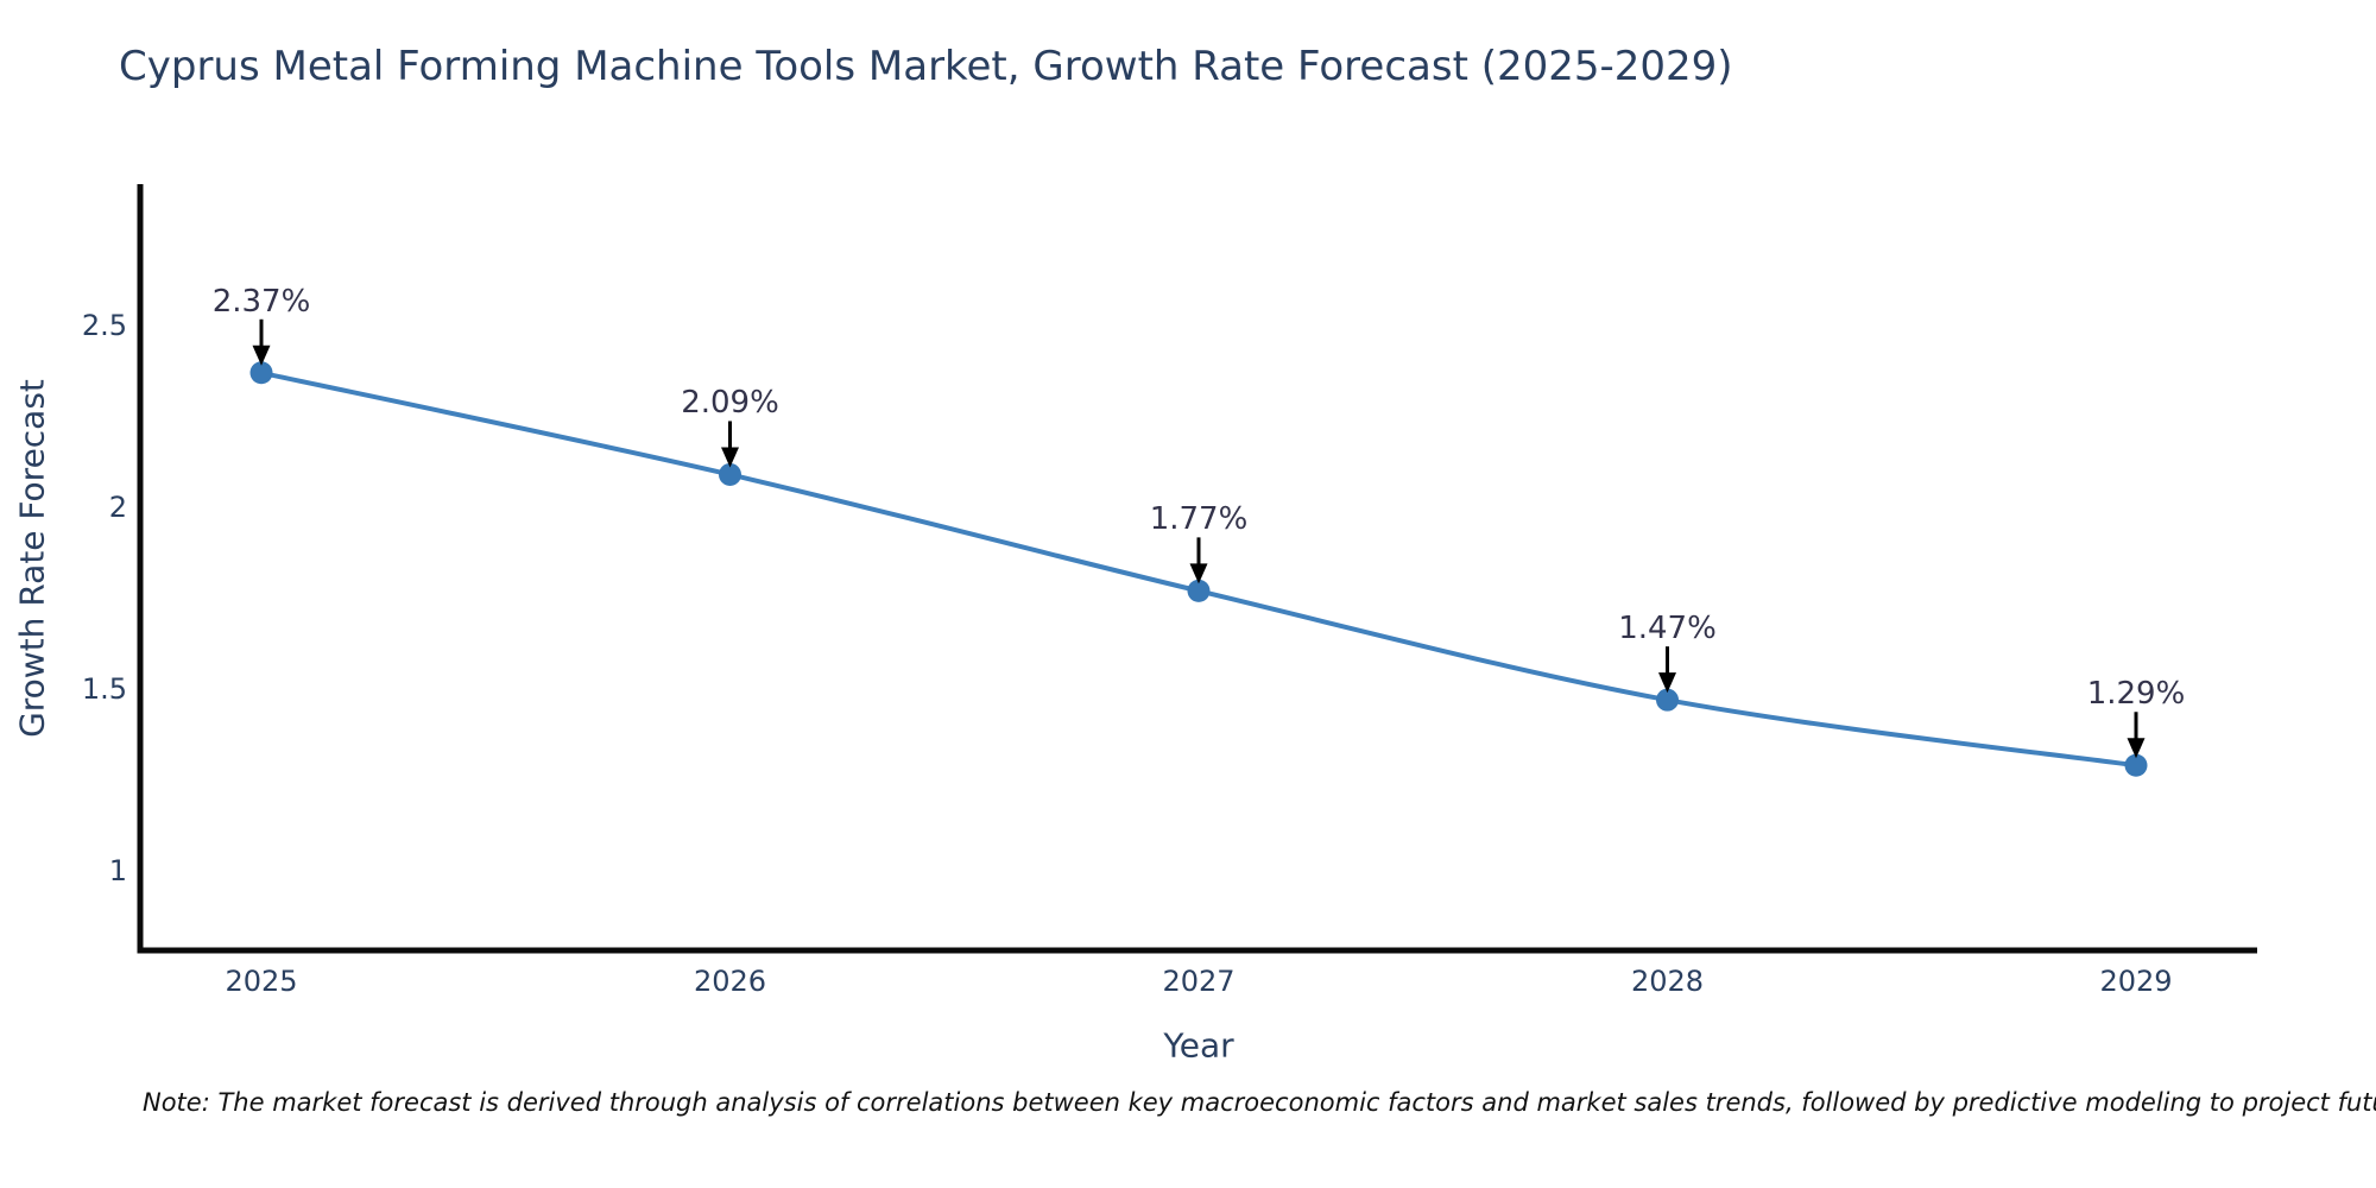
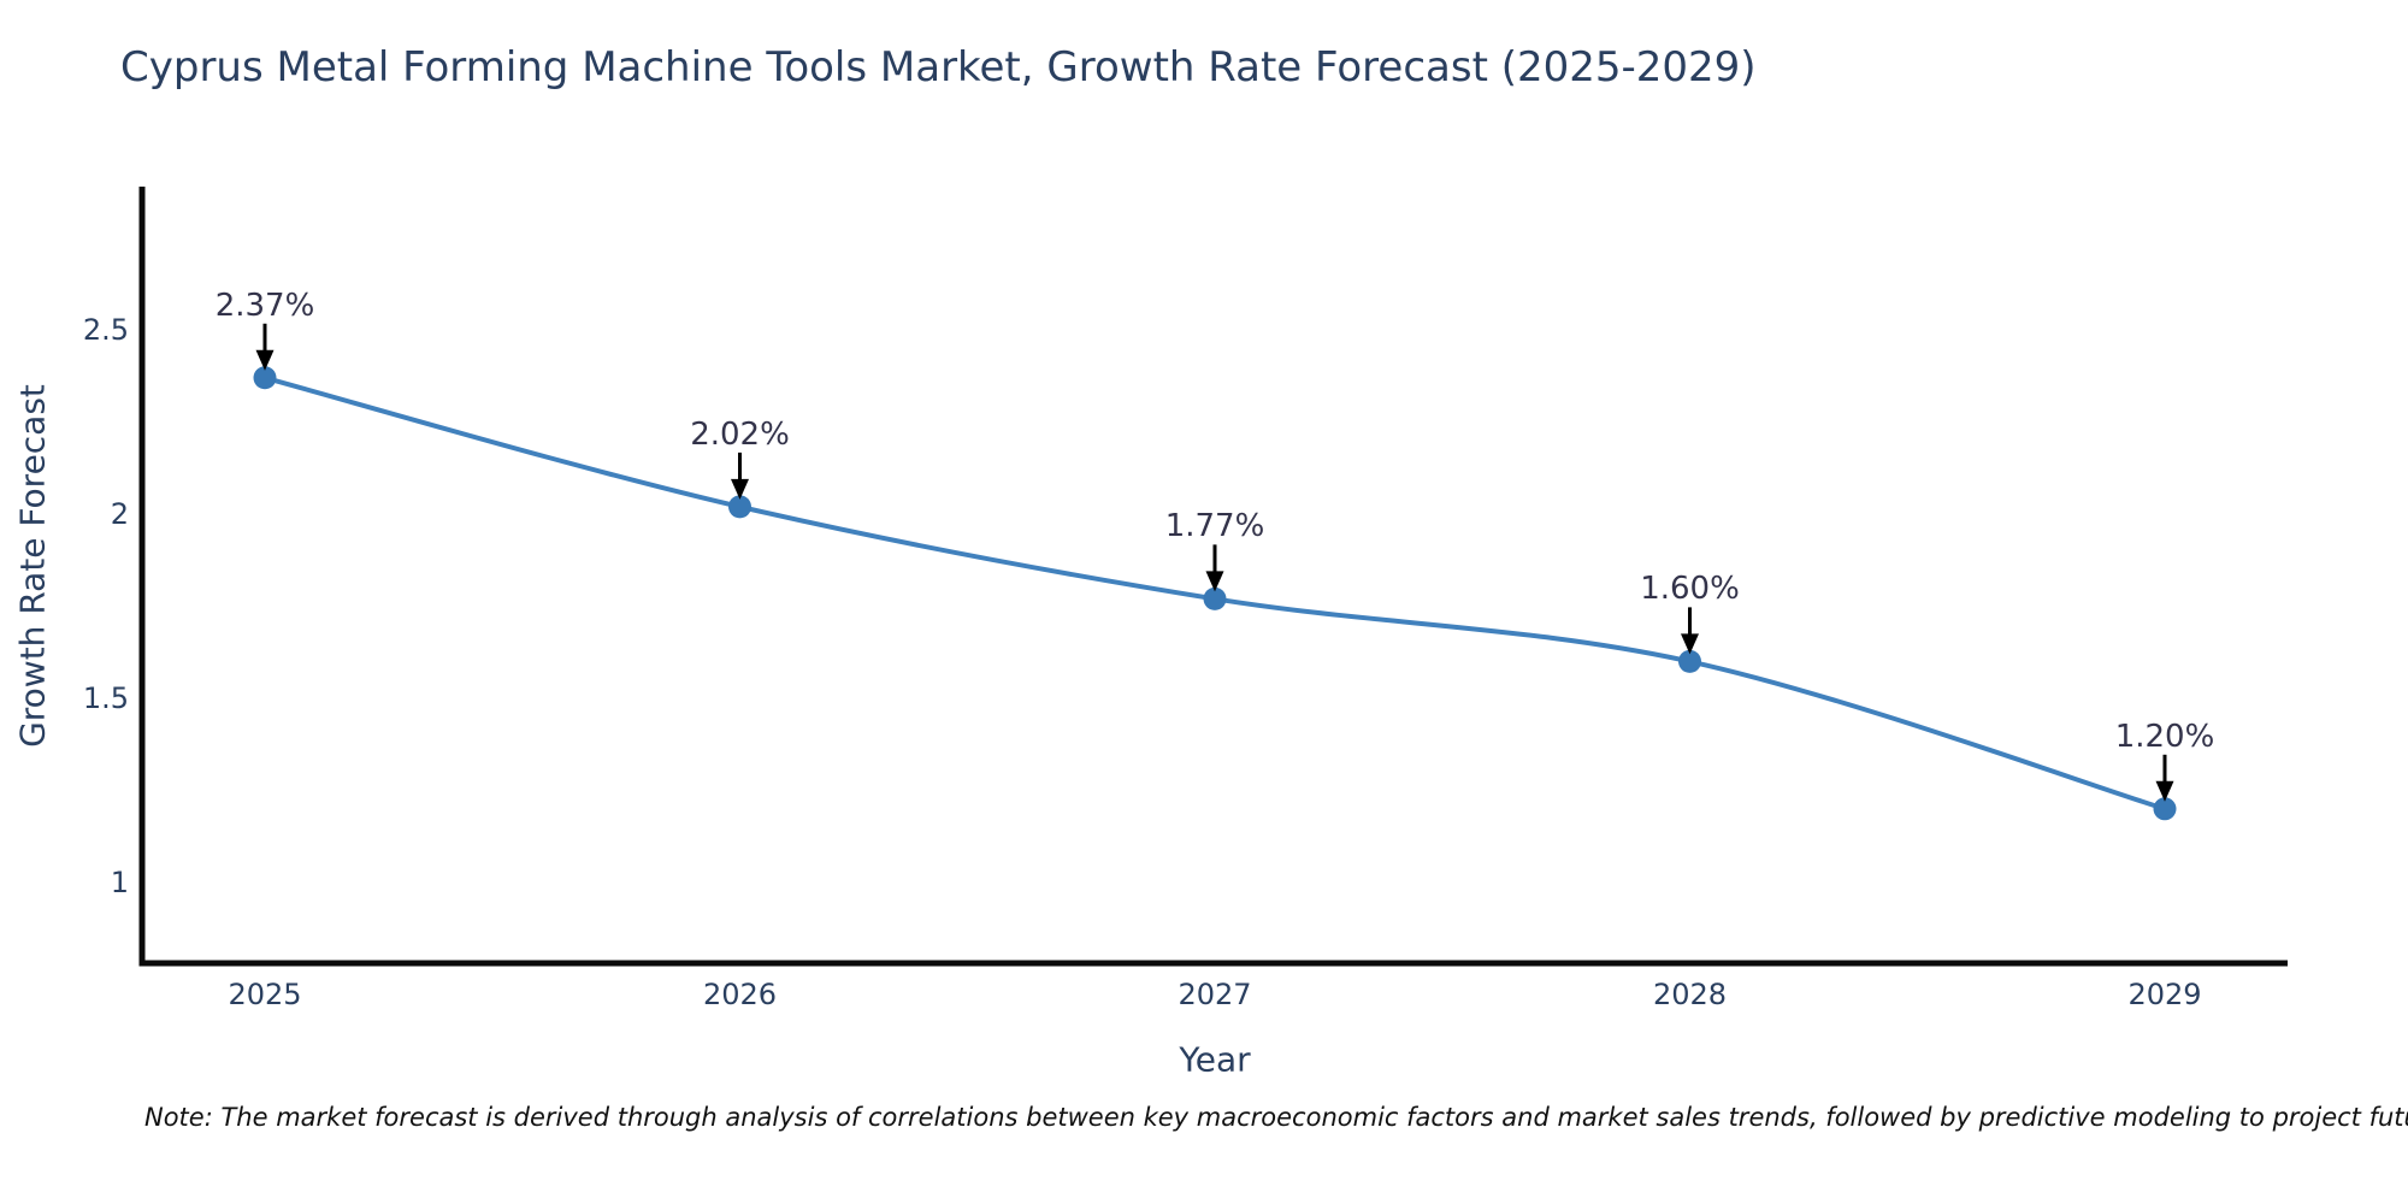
2026: 2.09% -> 2.02%
2028: 1.47% -> 1.60%
2029: 1.29% -> 1.20%
